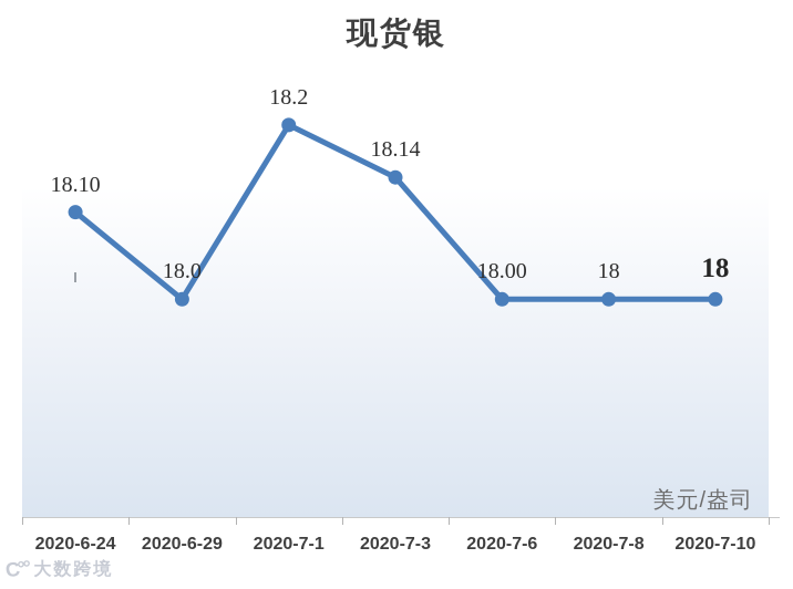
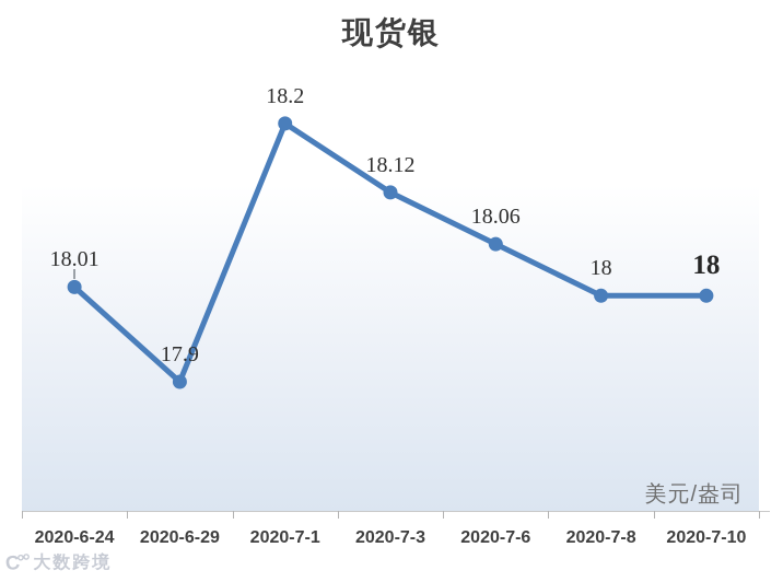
2020-6-24: 18.10 -> 18.01
2020-6-29: 18.0 -> 17.9
2020-7-3: 18.14 -> 18.12
2020-7-6: 18.00 -> 18.06
